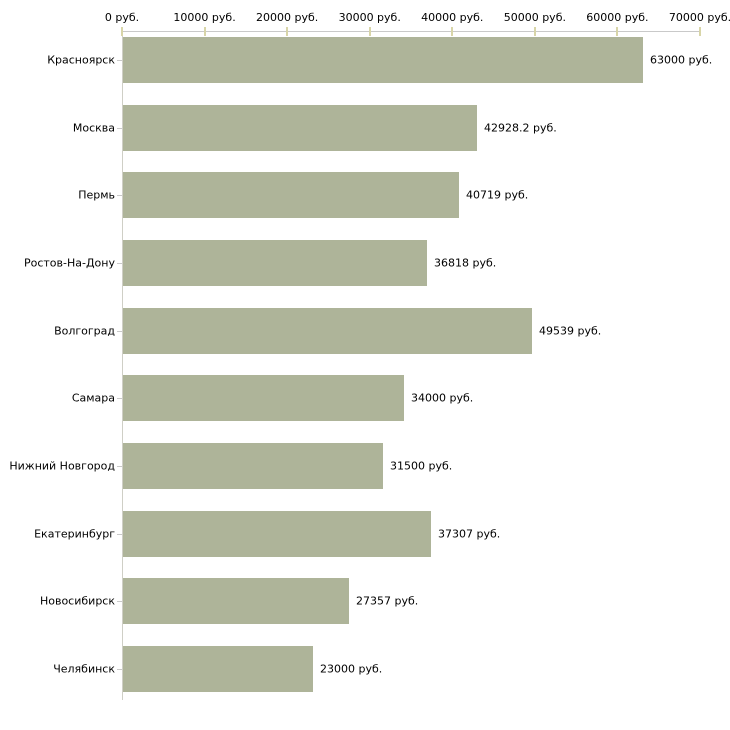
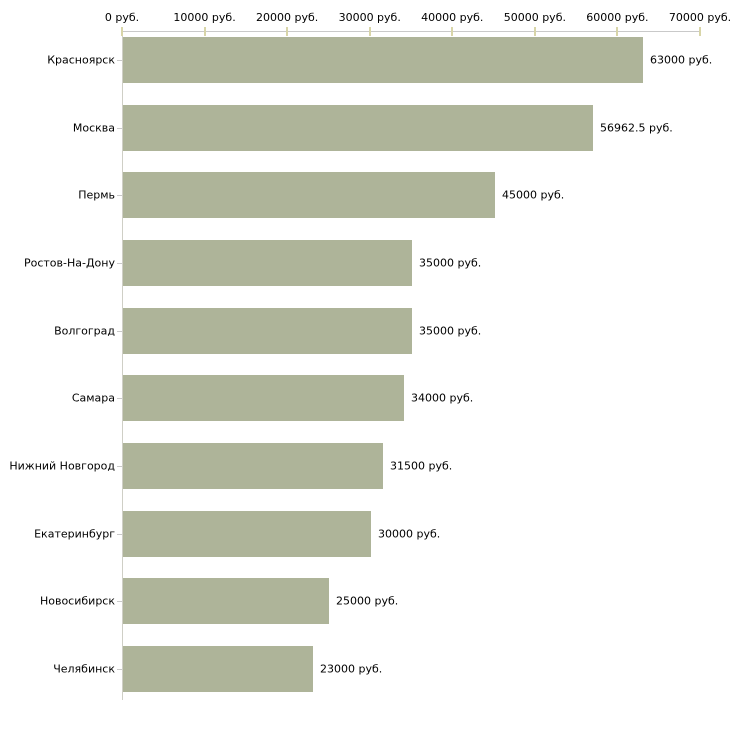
Москва: 42928.2 -> 56962.5
Пермь: 40719 -> 45000
Ростов-На-Дону: 36818 -> 35000
Волгоград: 49539 -> 35000
Екатеринбург: 37307 -> 30000
Новосибирск: 27357 -> 25000
